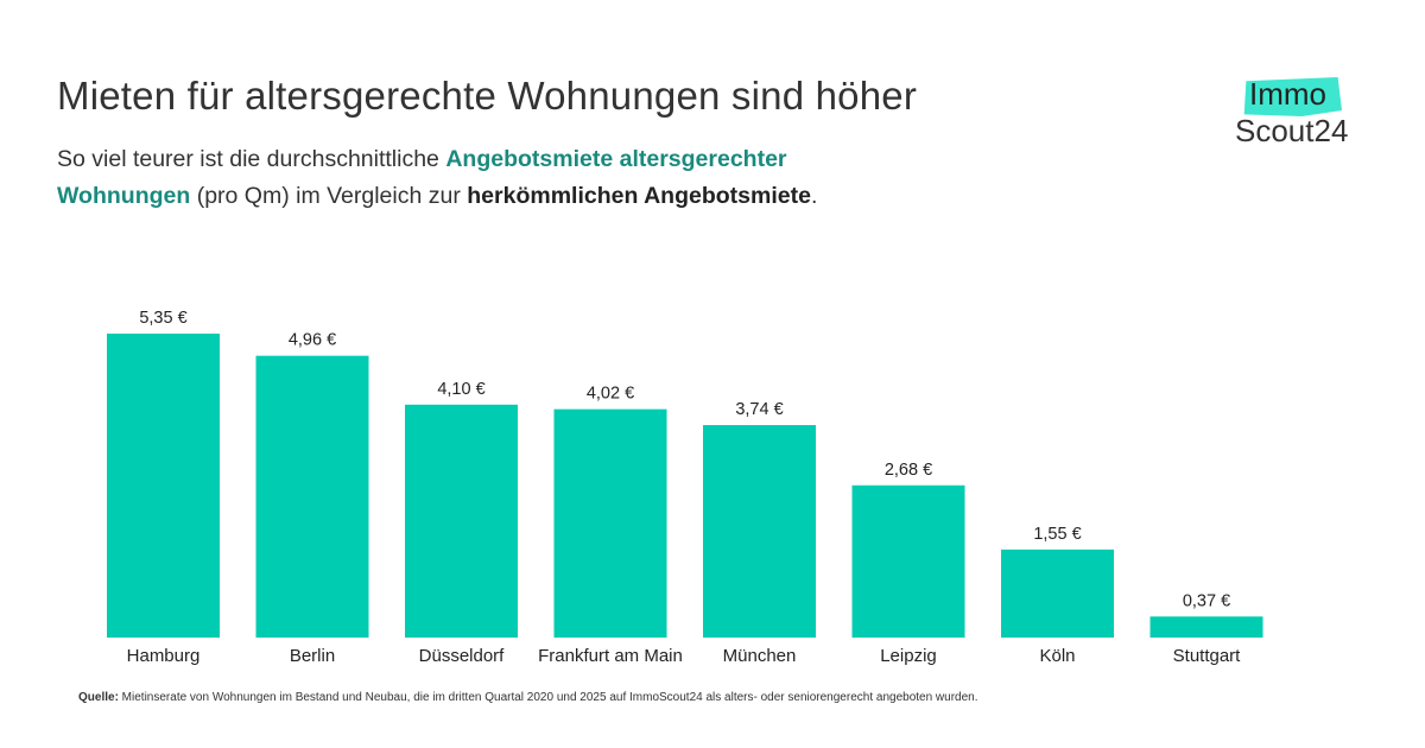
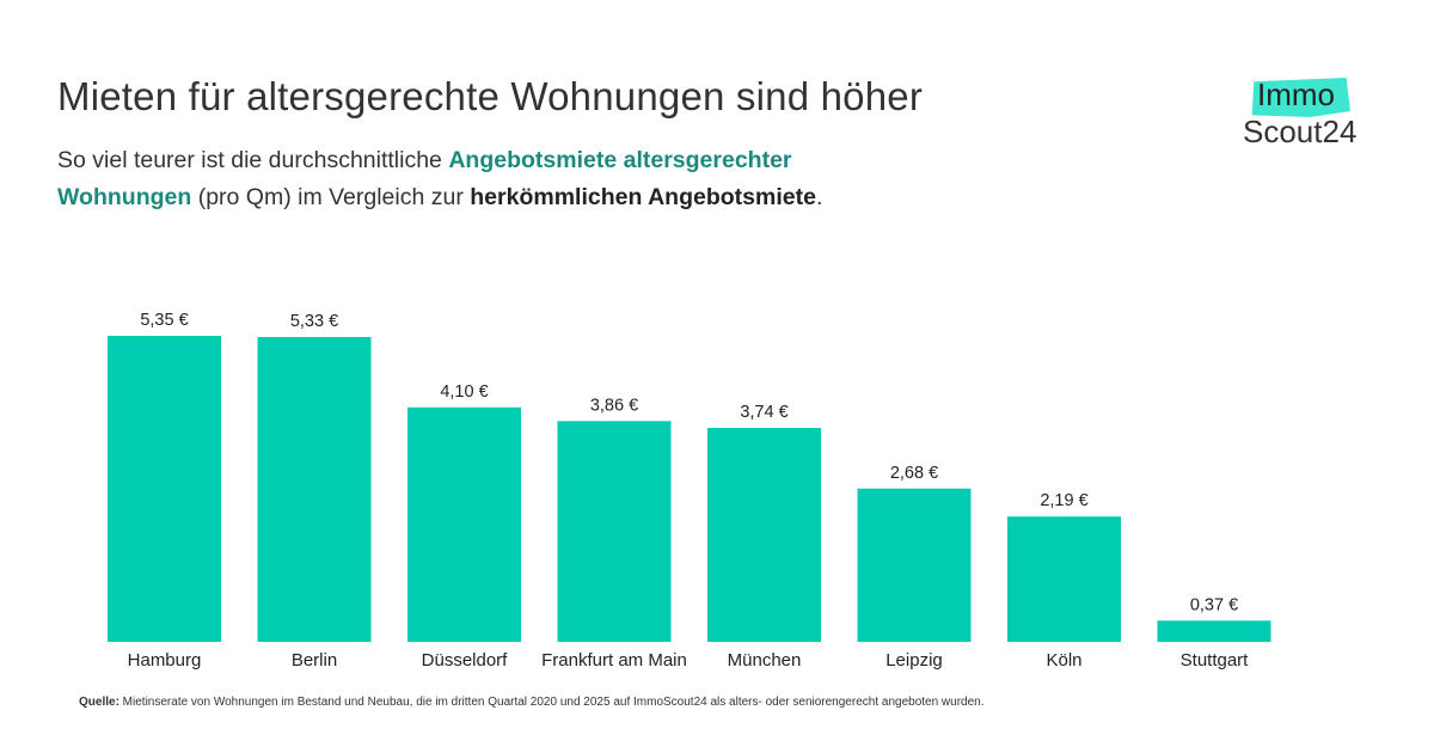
Berlin: 4,96 -> 5,33
Frankfurt am Main: 4,02 -> 3,86
Köln: 1,55 -> 2,19
